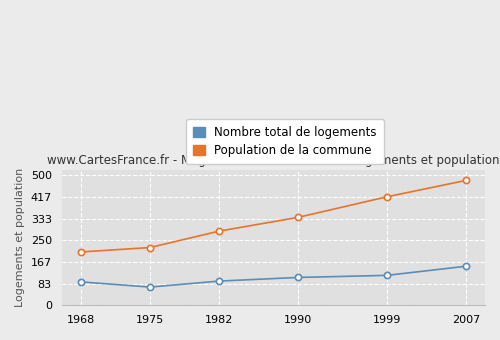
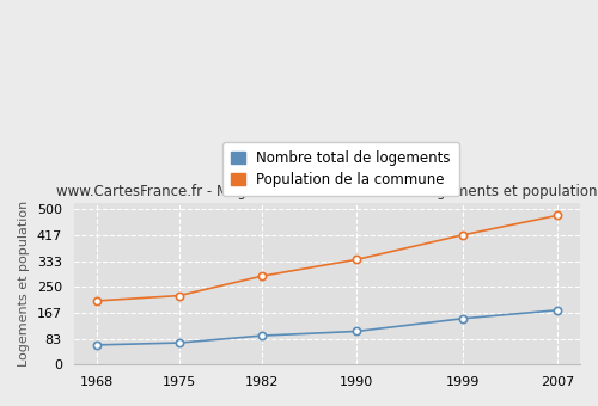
Nombre total de logements/1968: 90 -> 63
Nombre total de logements/1999: 115 -> 148
Nombre total de logements/2007: 150 -> 175
